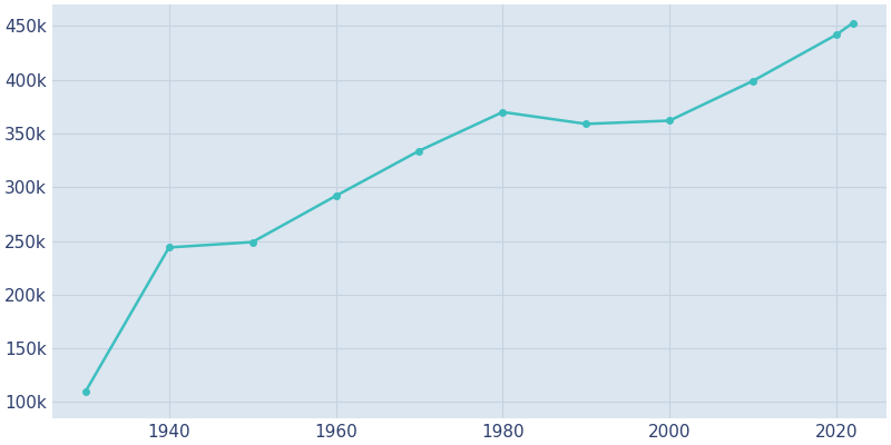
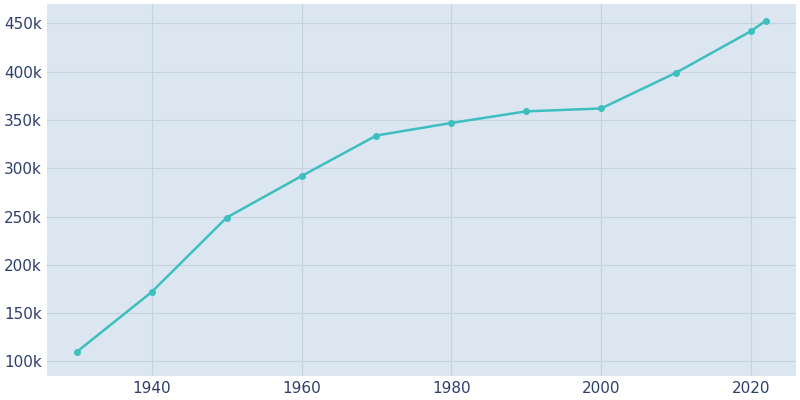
1940: 244k -> 172k
1980: 370k -> 347k
